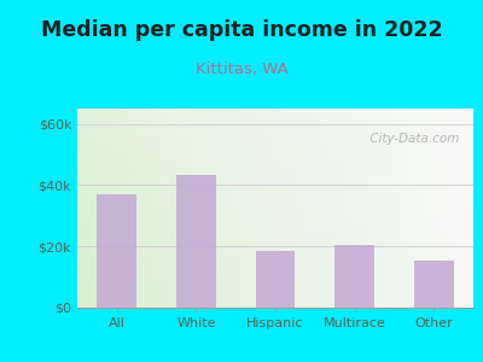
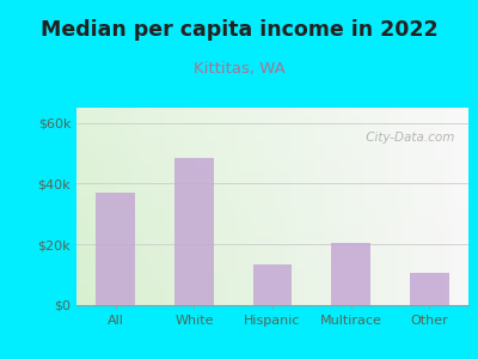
White: $43.5k -> $48.5k
Hispanic: $18.5k -> $13.5k
Other: $15.5k -> $10.5k
